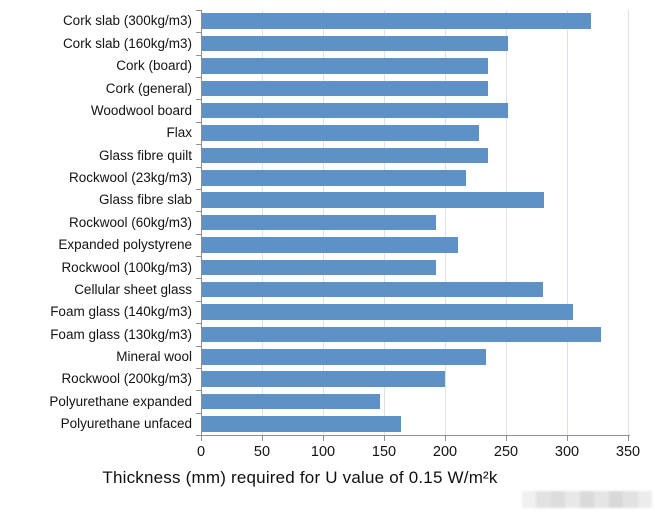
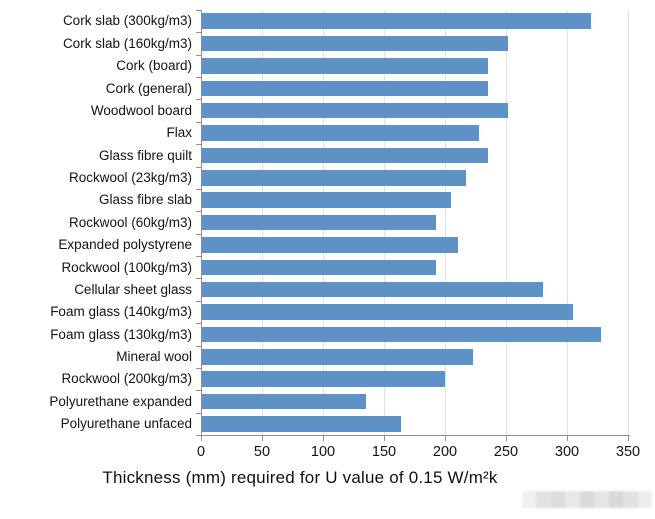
Glass fibre slab: 281 -> 205
Mineral wool: 234 -> 223
Polyurethane expanded: 147 -> 135
